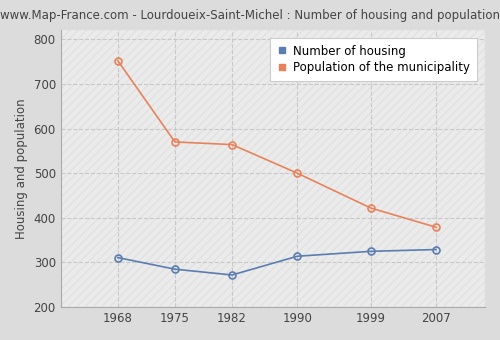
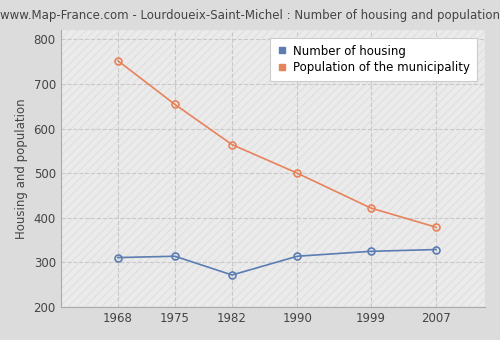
Number of housing/1975: 285 -> 314
Population of the municipality/1975: 570 -> 654
